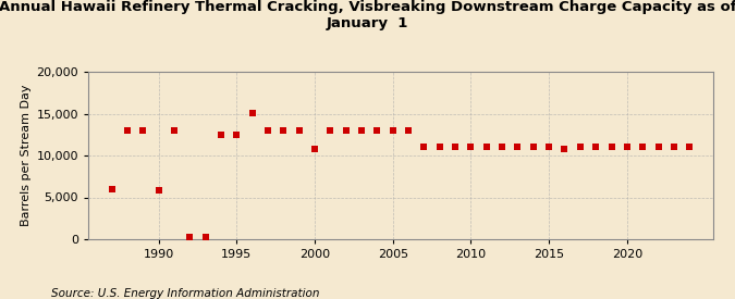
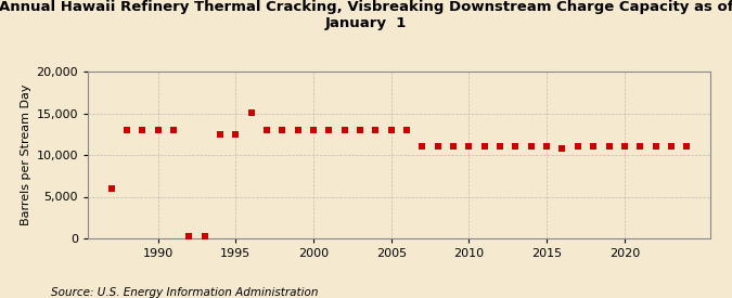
1990: 5,800 -> 13,000
2000: 10,800 -> 13,000
